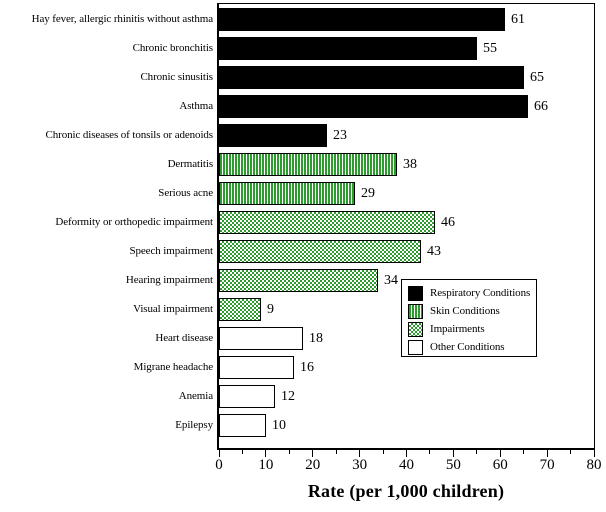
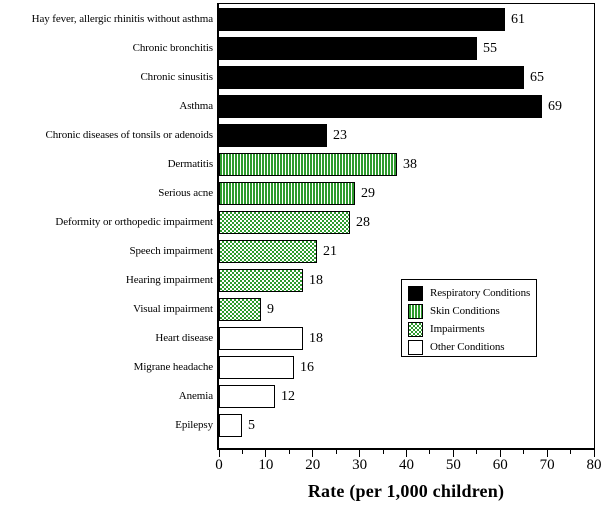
Asthma: 66 -> 69
Deformity or orthopedic impairment: 46 -> 28
Speech impairment: 43 -> 21
Hearing impairment: 34 -> 18
Epilepsy: 10 -> 5
